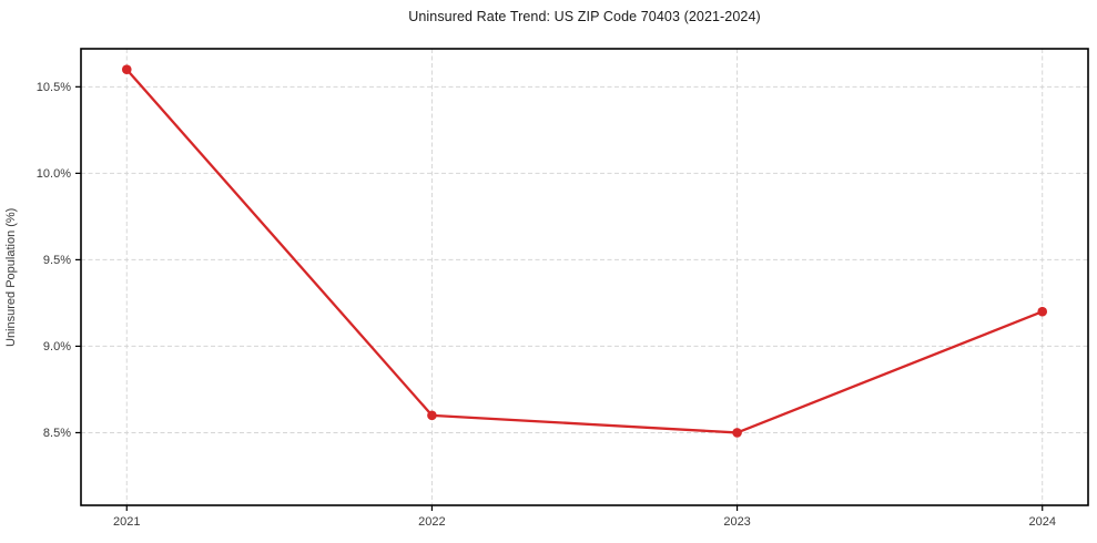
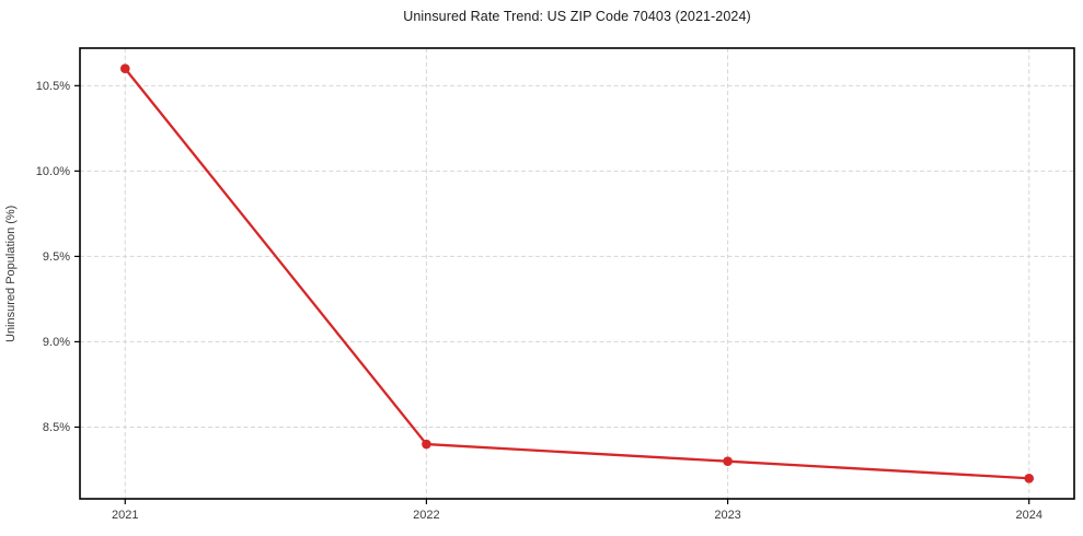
2022: 8.6% -> 8.4%
2023: 8.5% -> 8.3%
2024: 9.2% -> 8.2%
